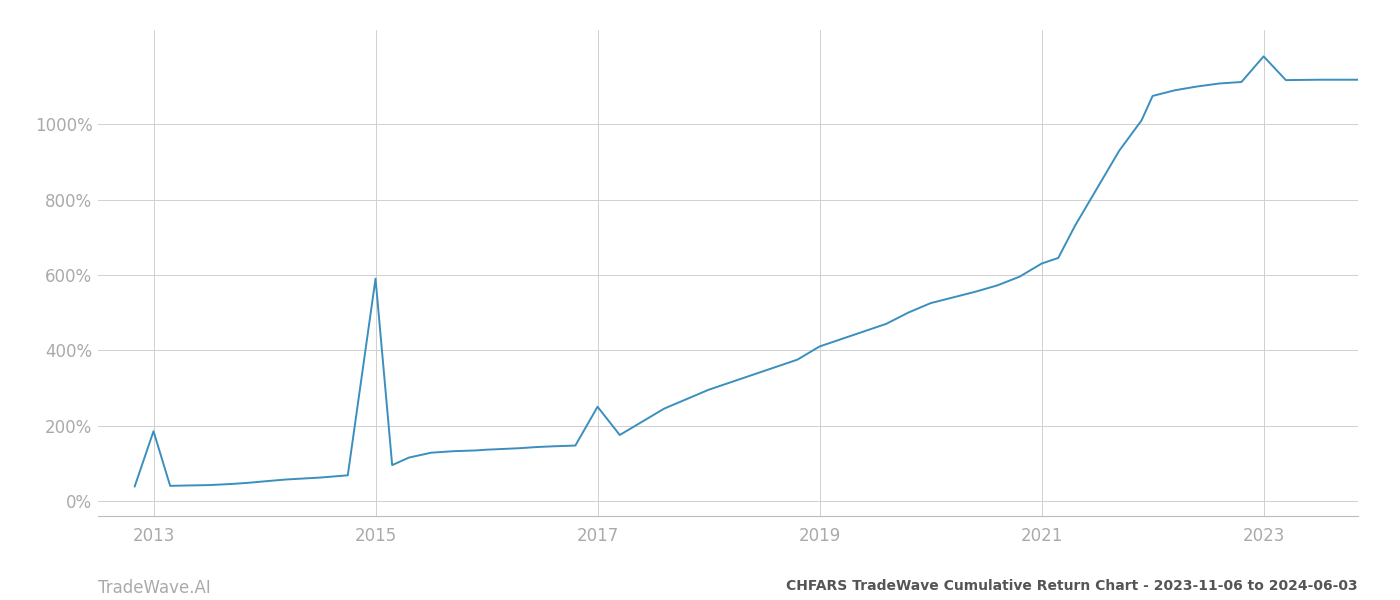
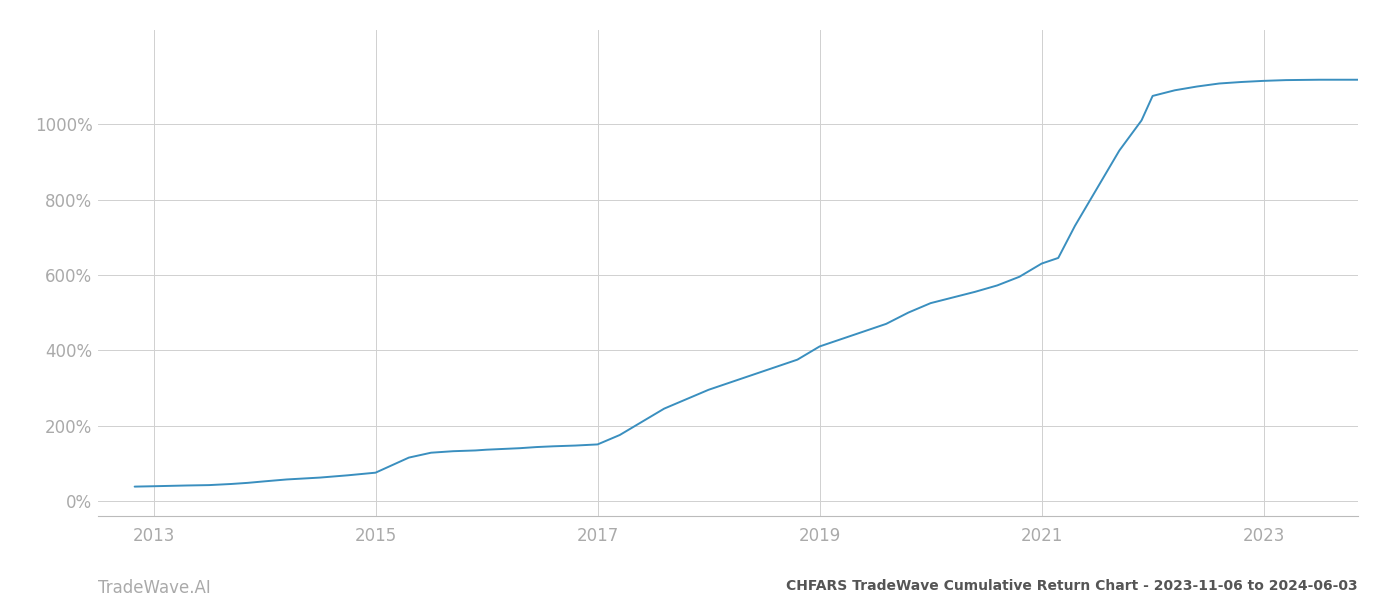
2013: 185% -> 39%
2015: 590% -> 75%
2017: 250% -> 150%
2023: 1180% -> 1115%
